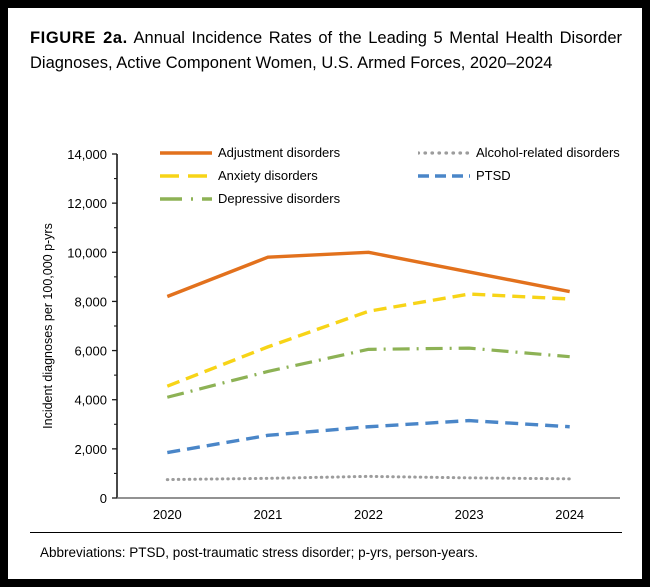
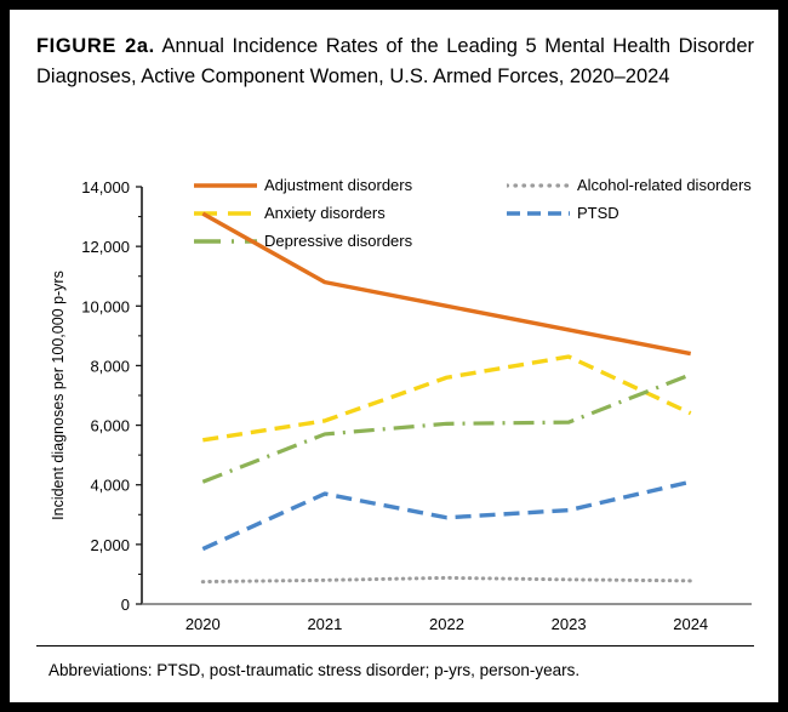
Adjustment disorders/2020: 8200 -> 13100
Anxiety disorders/2020: 4600 -> 5500
Adjustment disorders/2021: 9800 -> 10800
Depressive disorders/2021: 5200 -> 5700
PTSD/2021: 2600 -> 3700
Anxiety disorders/2024: 8100 -> 6400
Depressive disorders/2024: 5800 -> 7700
PTSD/2024: 2900 -> 4100
